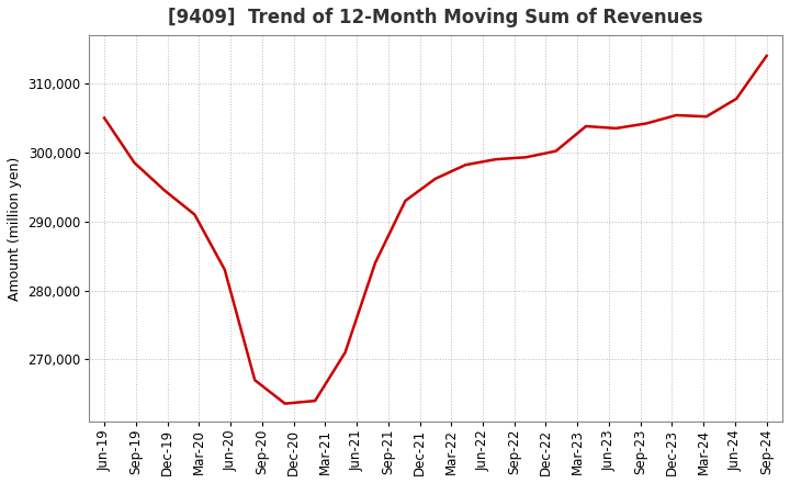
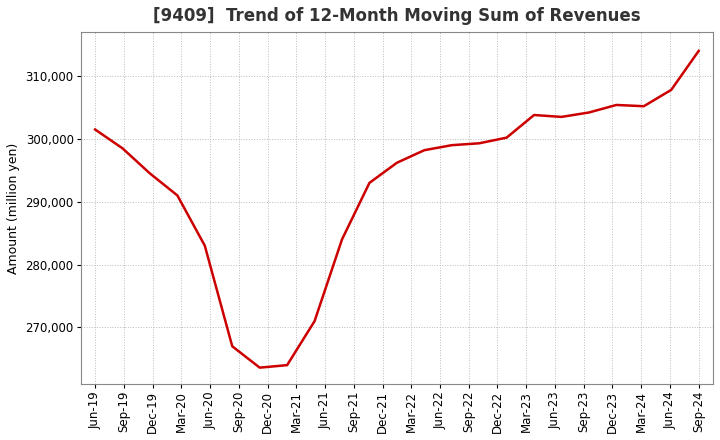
Jun-19: 305,000 -> 301,500
